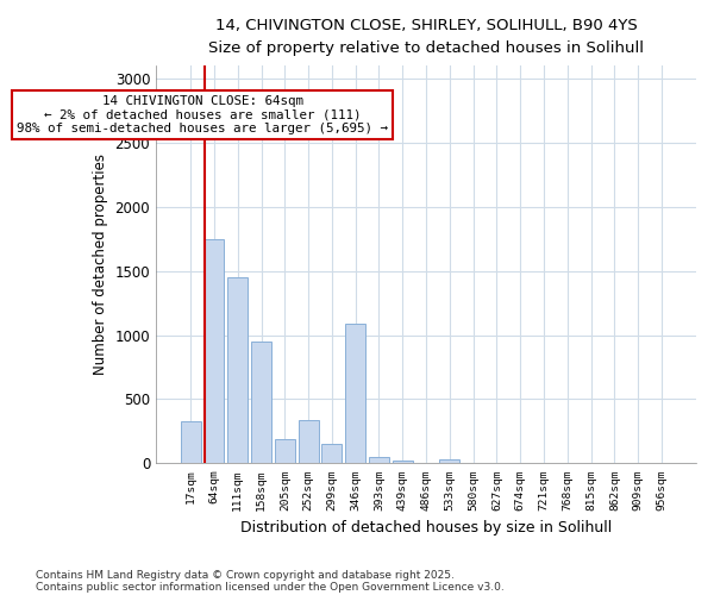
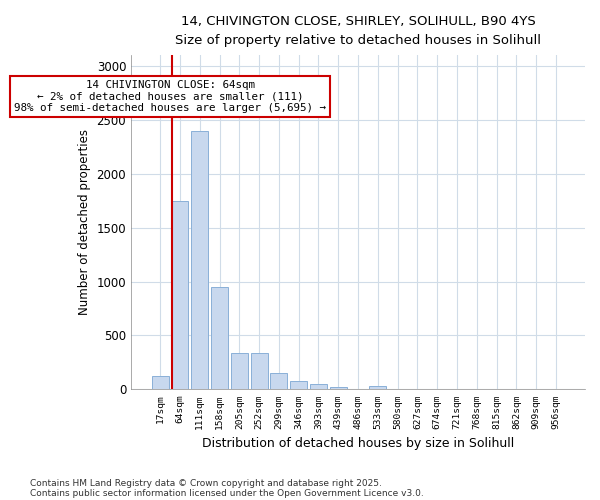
17sqm: 330 -> 120
111sqm: 1450 -> 2400
205sqm: 190 -> 340
346sqm: 1090 -> 80
